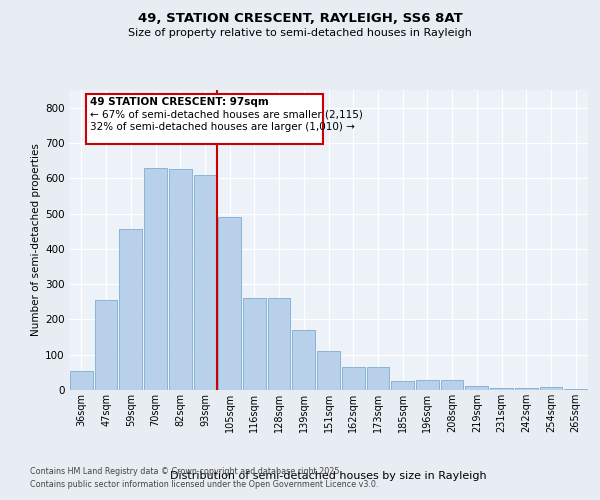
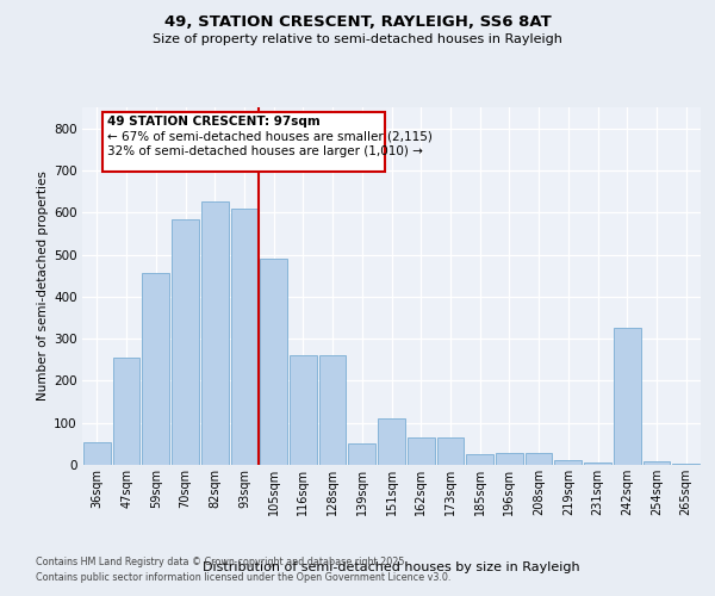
70sqm: 630 -> 585
139sqm: 170 -> 50
242sqm: 5 -> 325
